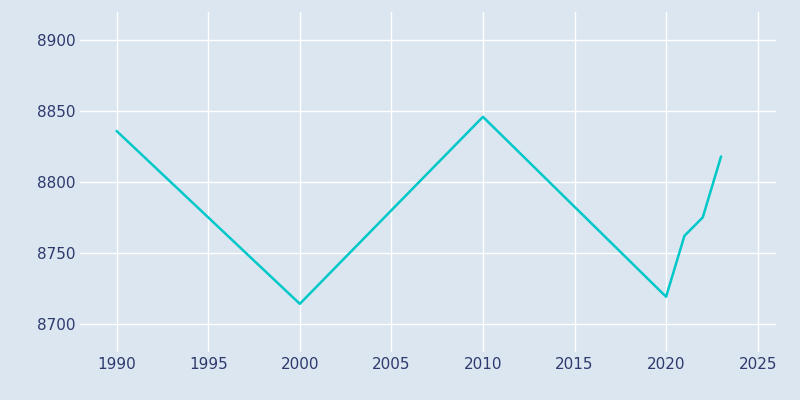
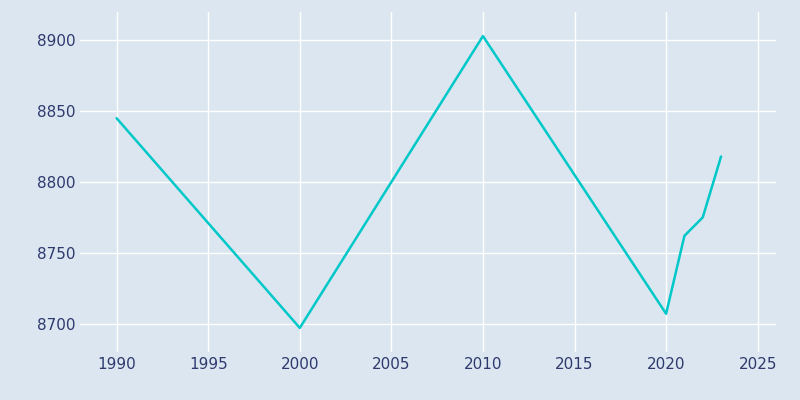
1990: 8836 -> 8845
2000: 8714 -> 8697
2010: 8846 -> 8903
2020: 8719 -> 8707
